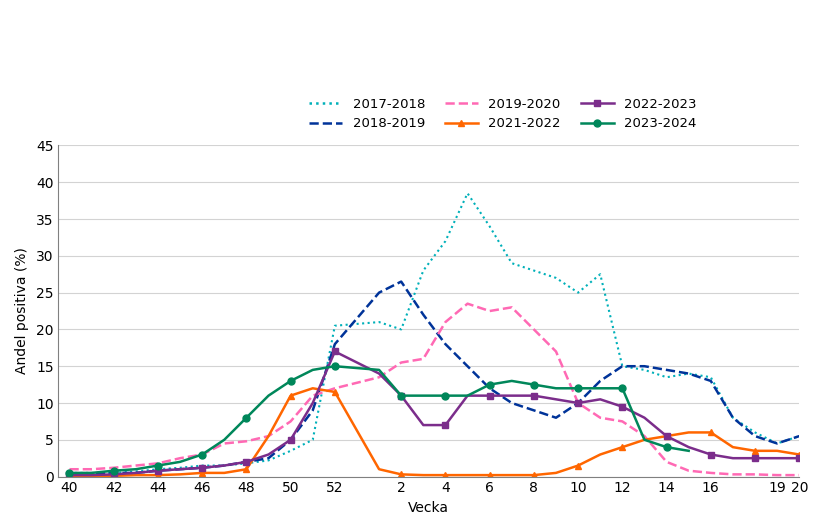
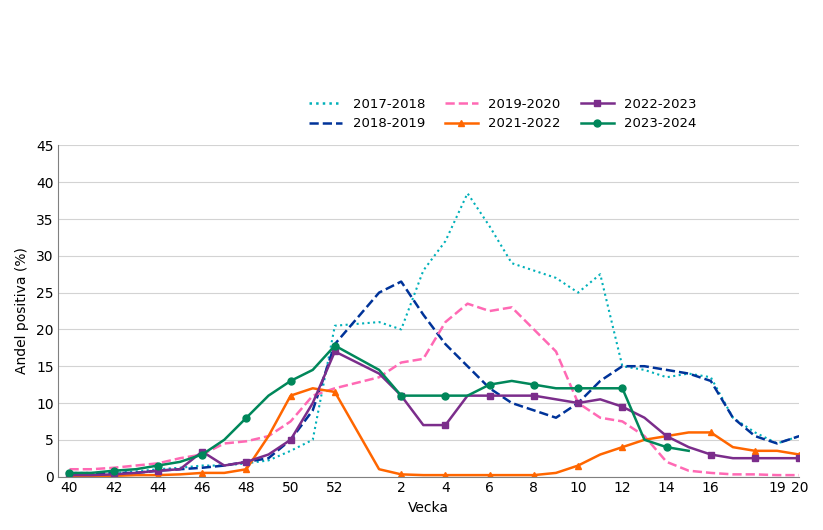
2022-2023/46: 1.2 -> 3.4
2023-2024/52: 15.0 -> 17.8
